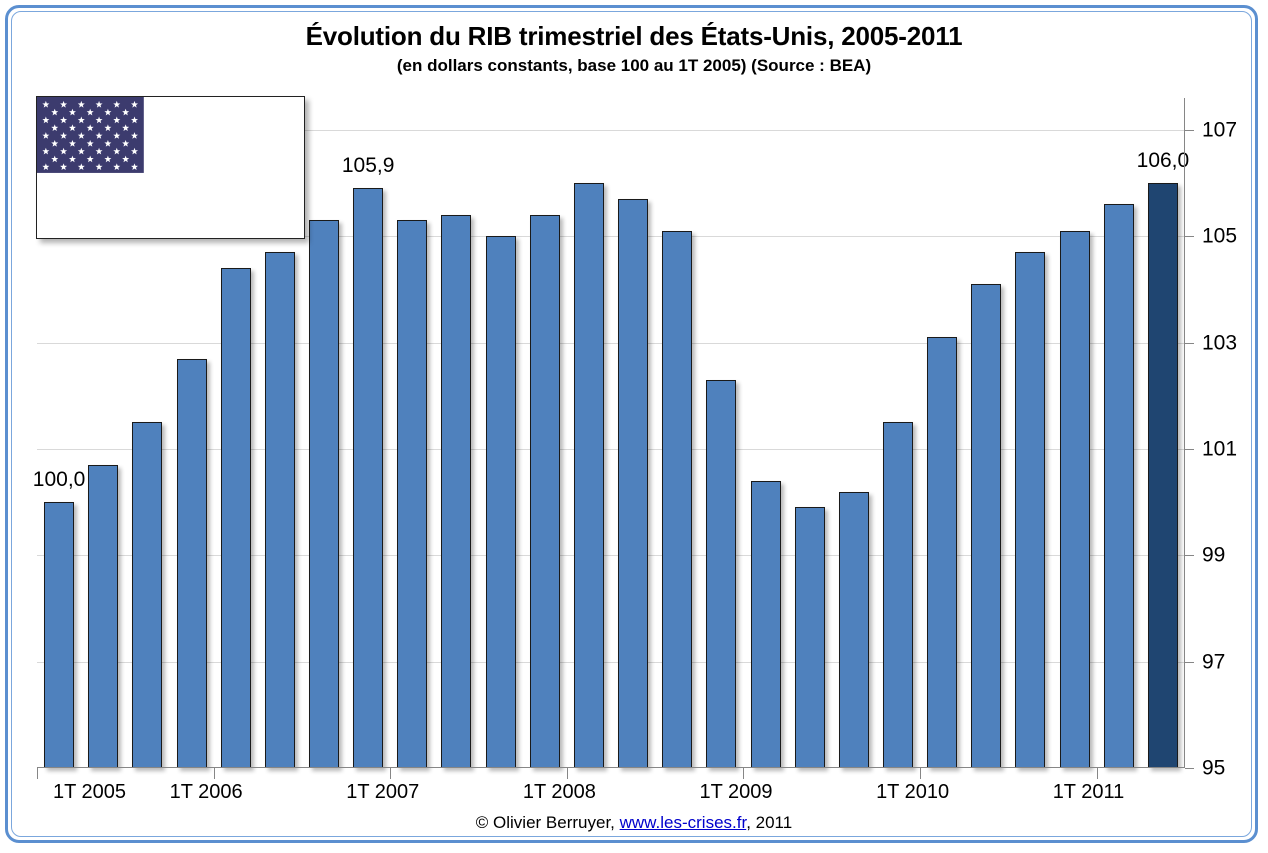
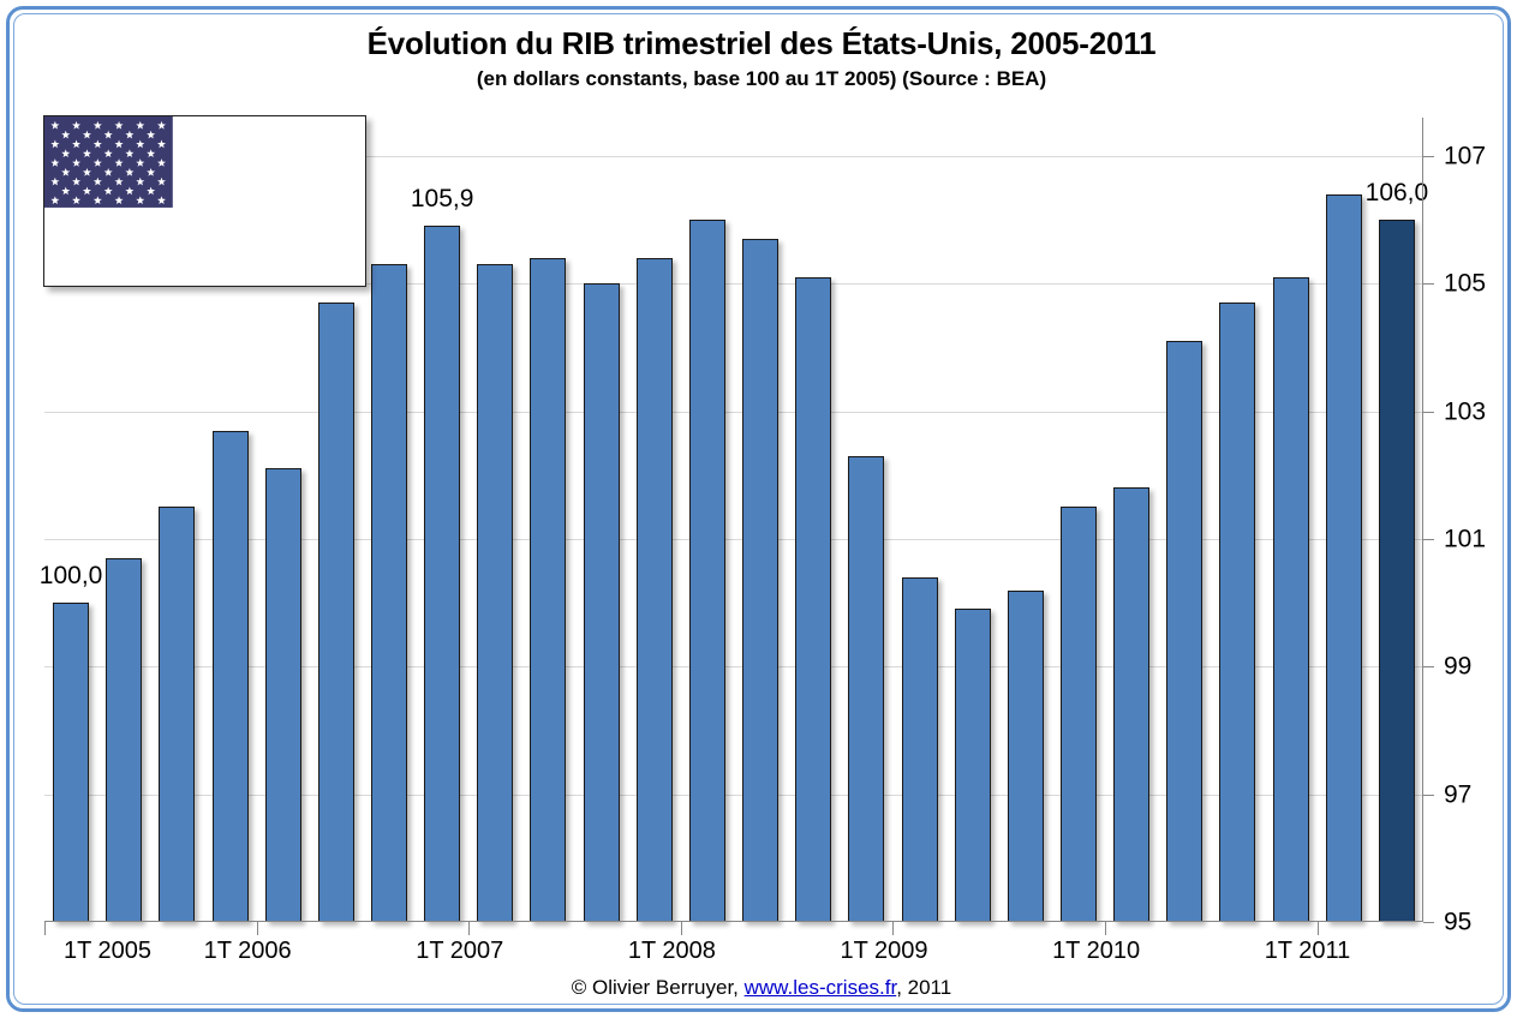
1T 2006: 104.4 -> 102.1
1T 2010: 103.1 -> 101.8
1T 2011: 105.6 -> 106.4
